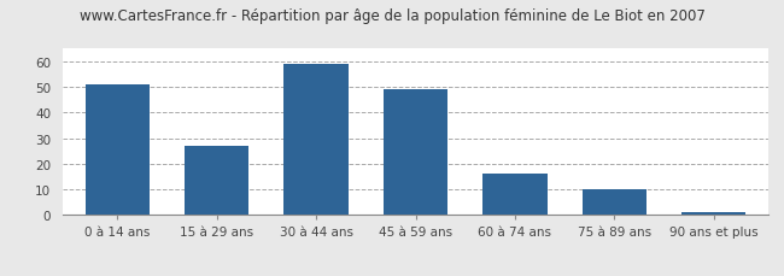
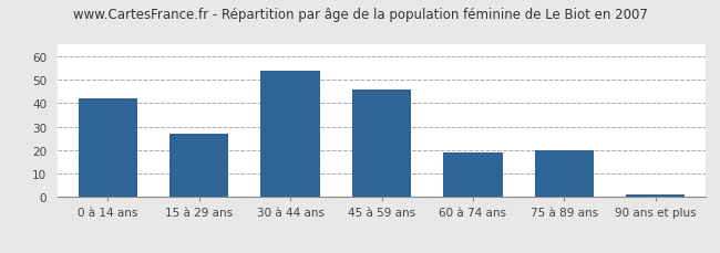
0 à 14 ans: 51 -> 42
30 à 44 ans: 59 -> 54
45 à 59 ans: 49 -> 46
60 à 74 ans: 16 -> 19
75 à 89 ans: 10 -> 20
